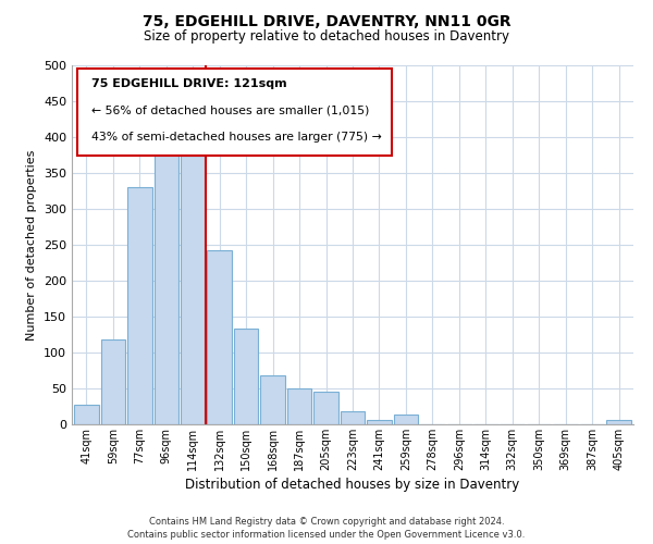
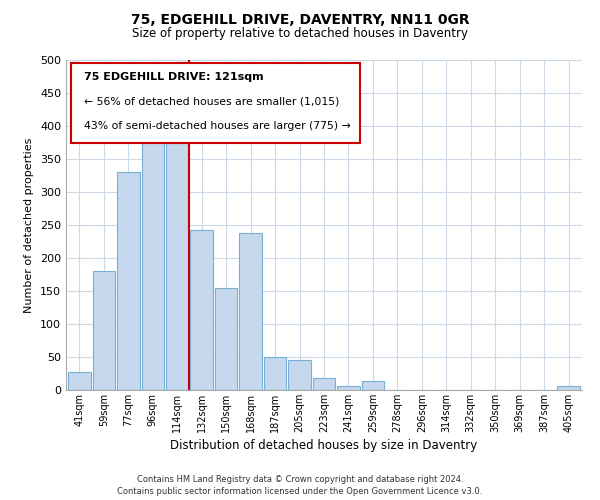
59sqm: 118 -> 180
150sqm: 133 -> 154
168sqm: 68 -> 238
